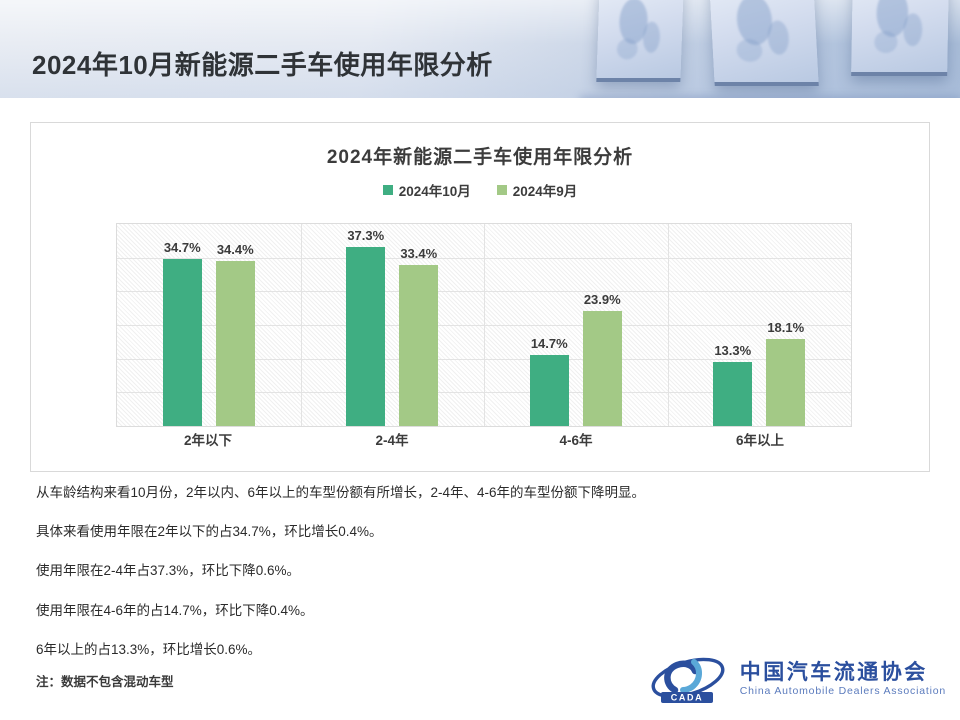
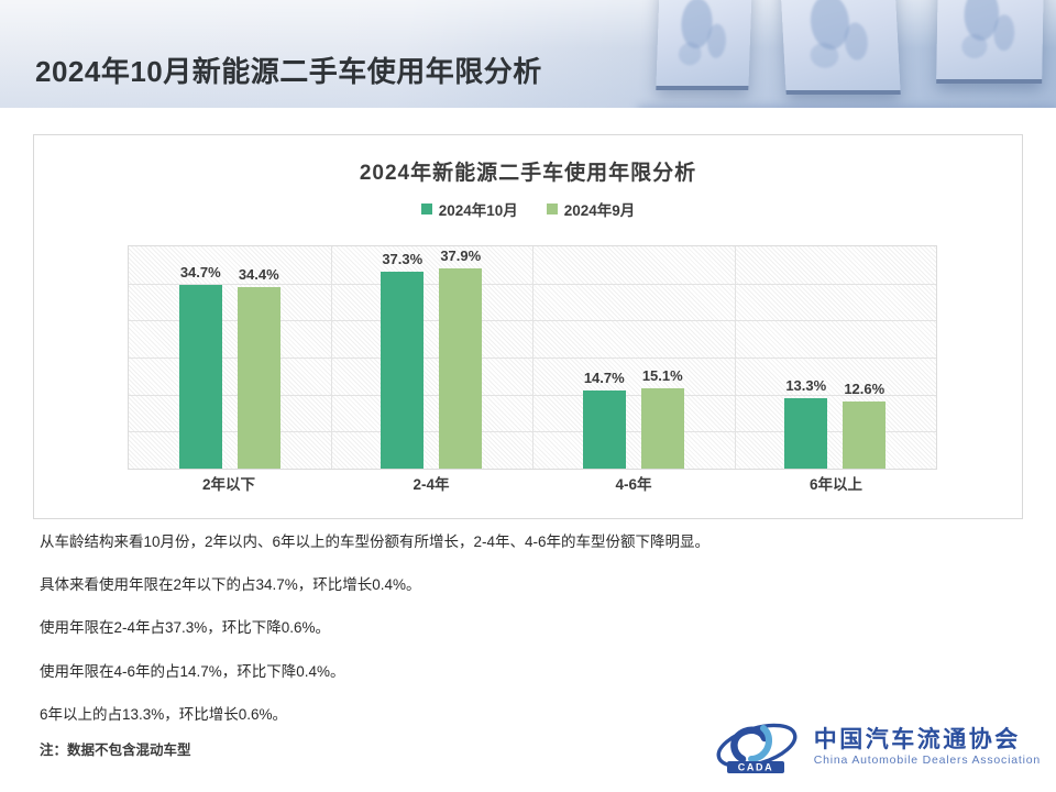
2024年9月/2-4年: 33.4% -> 37.9%
2024年9月/4-6年: 23.9% -> 15.1%
2024年9月/6年以上: 18.1% -> 12.6%
